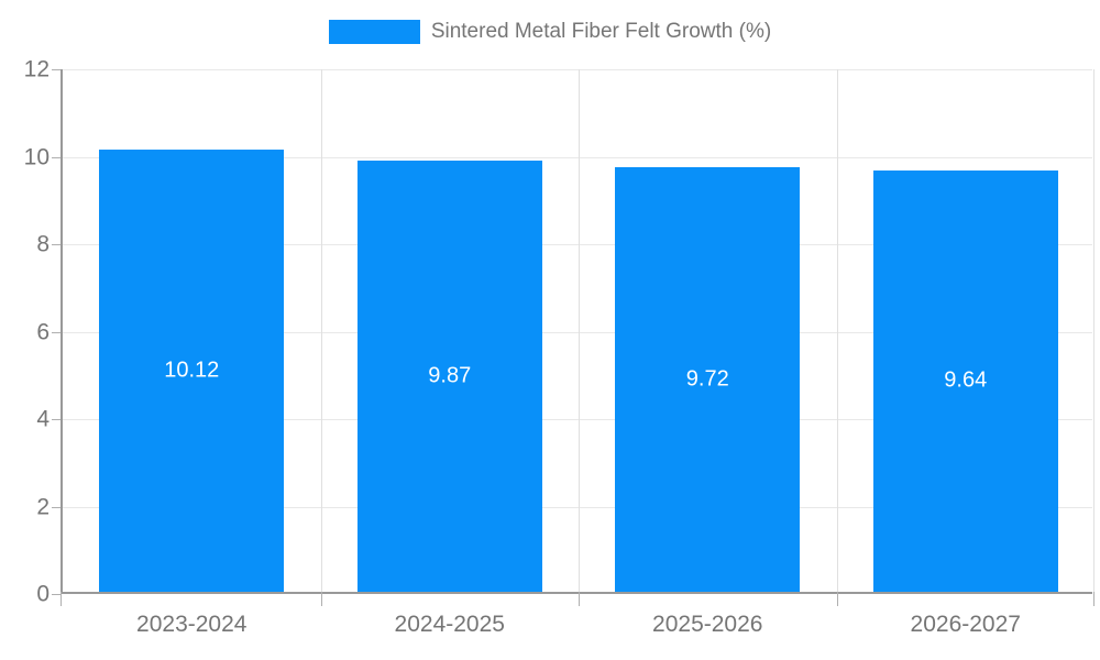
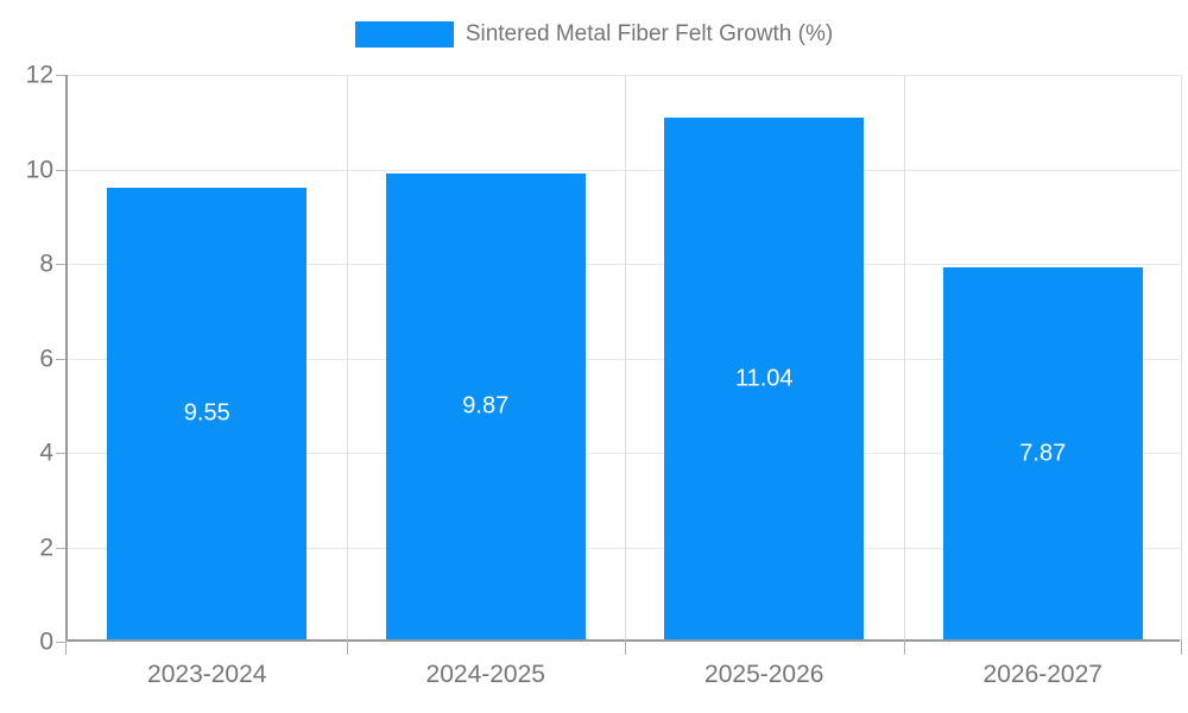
2023-2024: 10.12 -> 9.55
2025-2026: 9.72 -> 11.04
2026-2027: 9.64 -> 7.87
